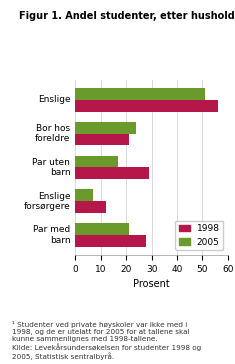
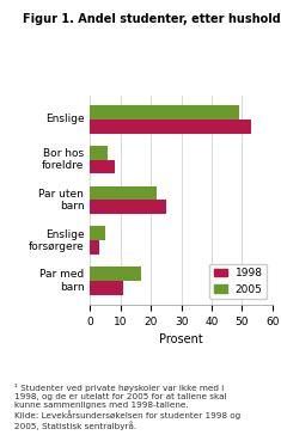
2005/Enslige: 51 -> 49
1998/Enslige: 56 -> 53
2005/Bor hos foreldre: 24 -> 6
1998/Bor hos foreldre: 21 -> 8
2005/Par uten barn: 17 -> 22
1998/Par uten barn: 29 -> 25
2005/Enslige forsørgere: 7 -> 5
1998/Enslige forsørgere: 12 -> 3
2005/Par med barn: 21 -> 17
1998/Par med barn: 28 -> 11
